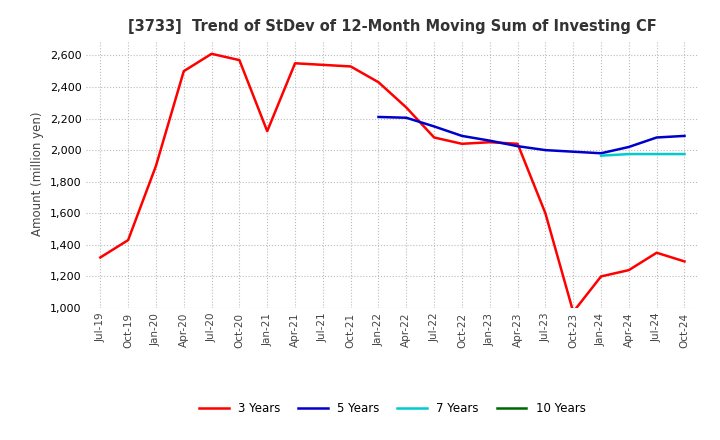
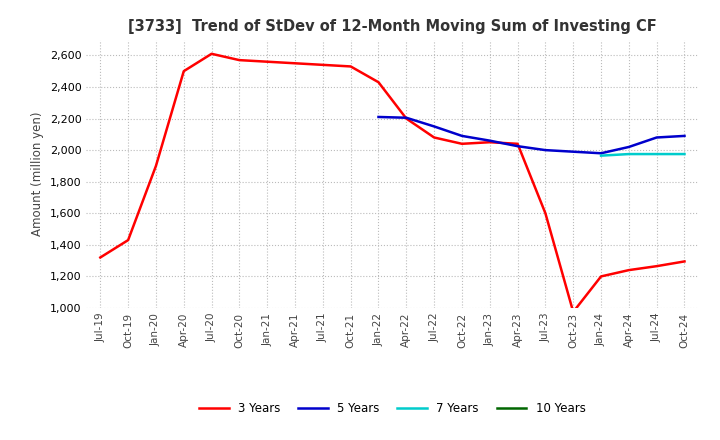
3 Years/Jan-21: 2,120 -> 2,560
3 Years/Apr-22: 2,270 -> 2,200
3 Years/Jul-24: 1,350 -> 1,260
